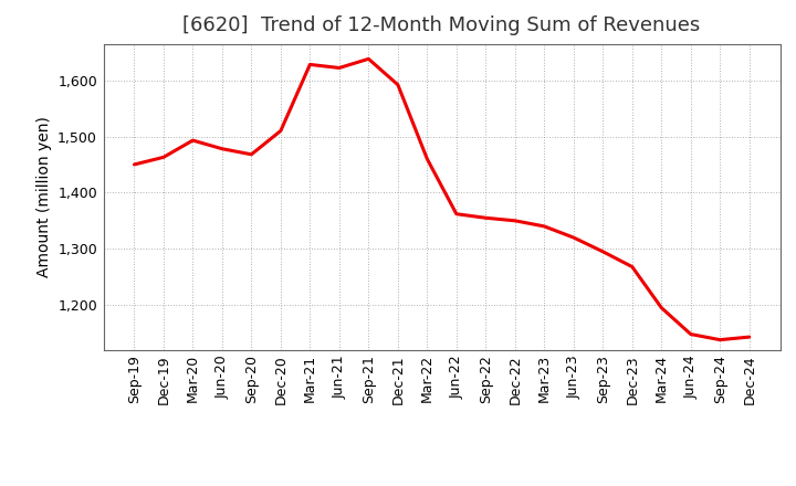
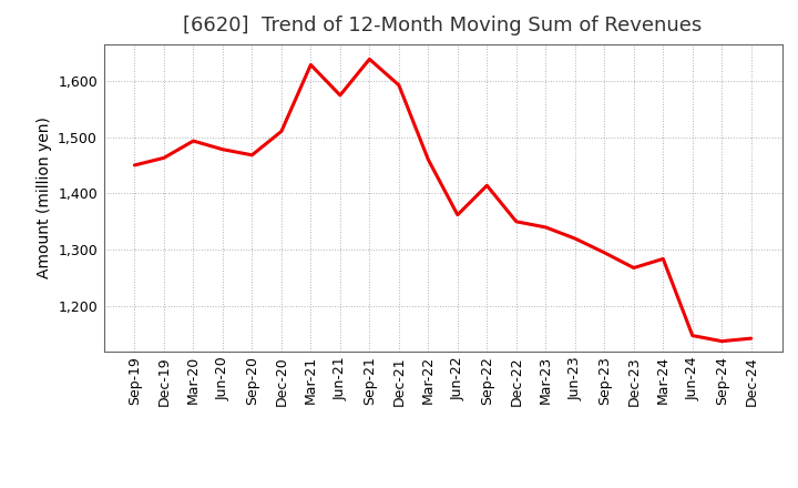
Jun-21: 1,622 -> 1,574
Sep-22: 1,355 -> 1,414
Mar-24: 1,195 -> 1,284
